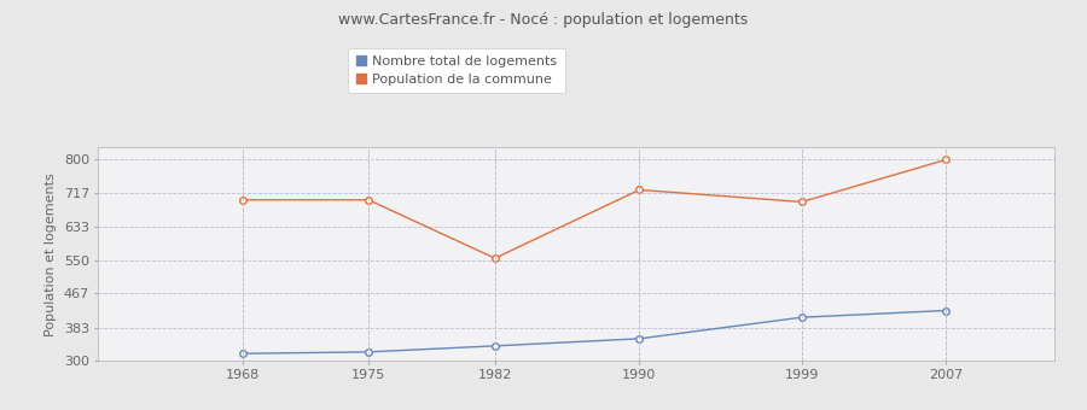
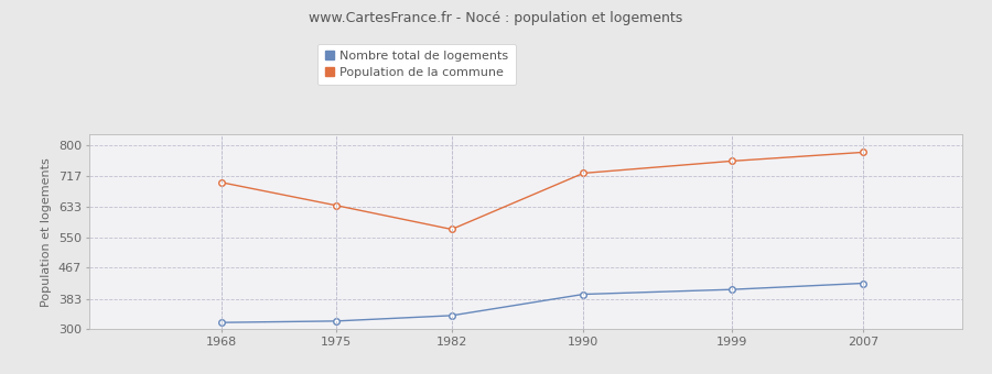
Population de la commune/1975: 700 -> 637
Population de la commune/1982: 555 -> 572
Nombre total de logements/1990: 355 -> 395
Population de la commune/1999: 695 -> 758
Population de la commune/2007: 800 -> 782
